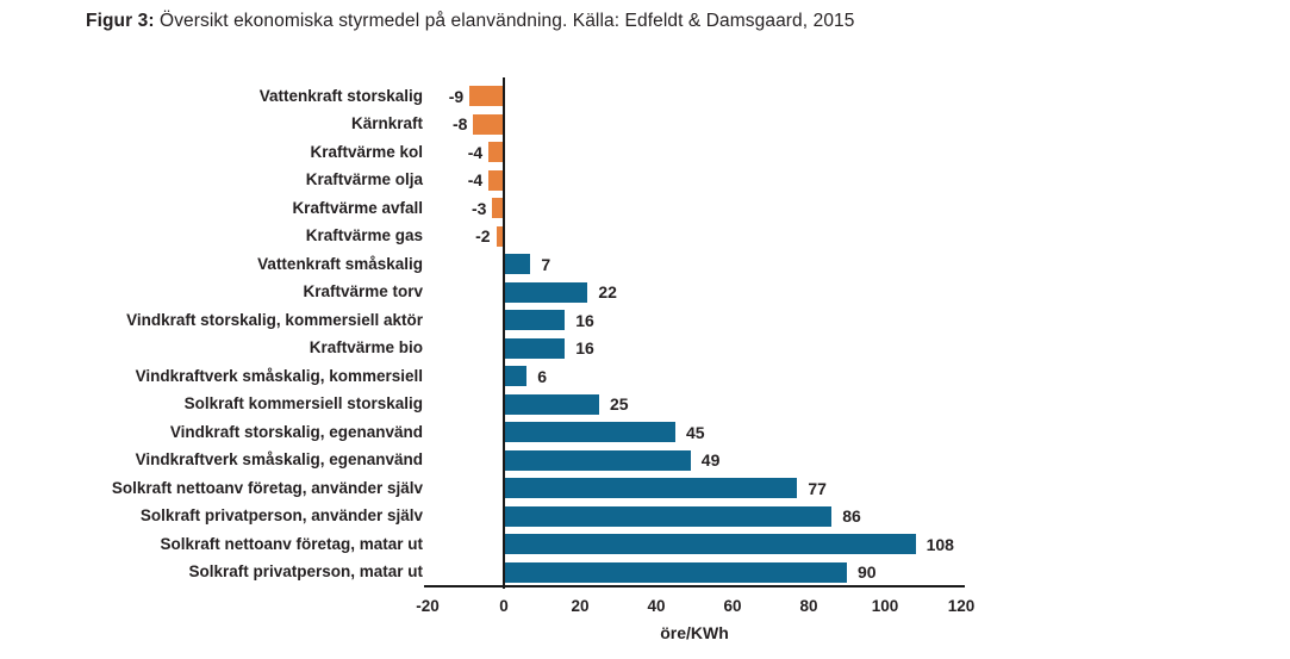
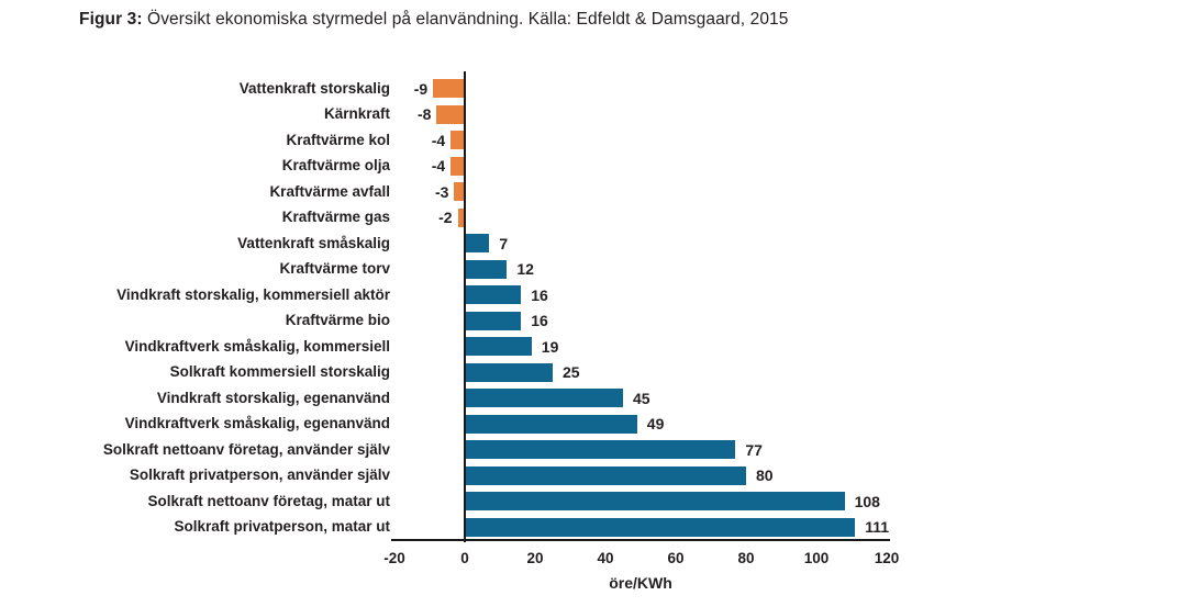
Kraftvärme torv: 22 -> 12
Vindkraftverk småskalig, kommersiell: 6 -> 19
Solkraft privatperson, använder själv: 86 -> 80
Solkraft privatperson, matar ut: 90 -> 111
